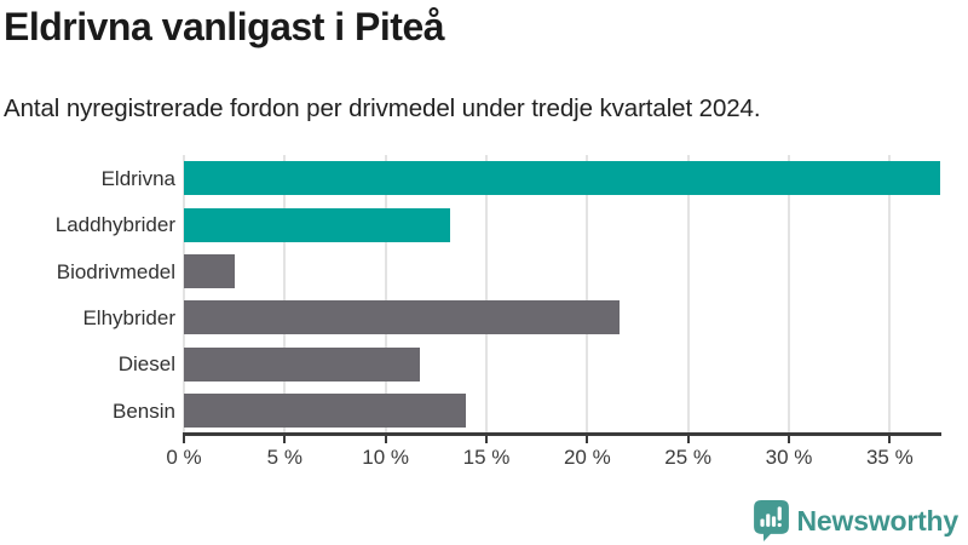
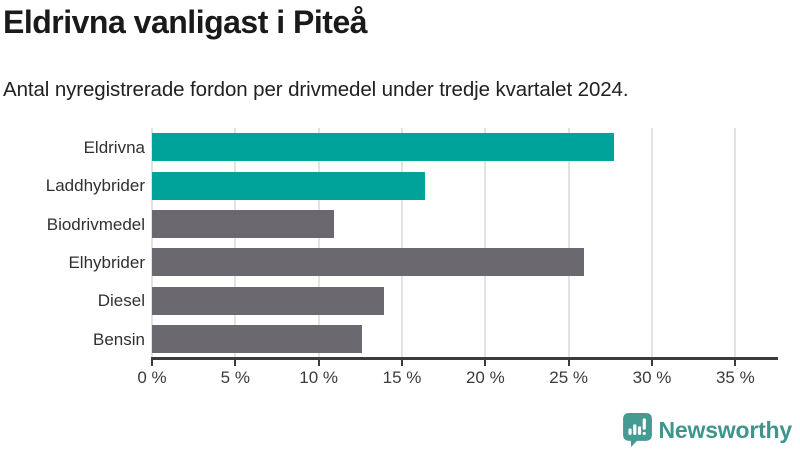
Eldrivna: 37.5% -> 27.7%
Laddhybrider: 13.2% -> 16.4%
Biodrivmedel: 2.5% -> 10.9%
Elhybrider: 21.6% -> 25.9%
Diesel: 11.7% -> 13.9%
Bensin: 14.0% -> 12.6%
